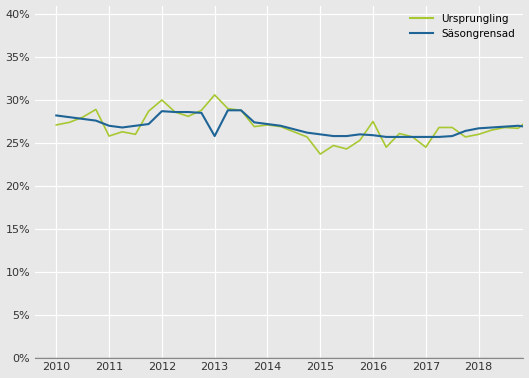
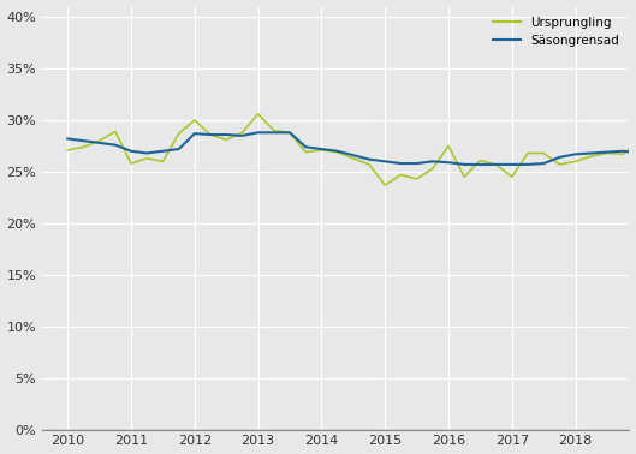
Säsongrensad/2013: 25.8% -> 28.8%
